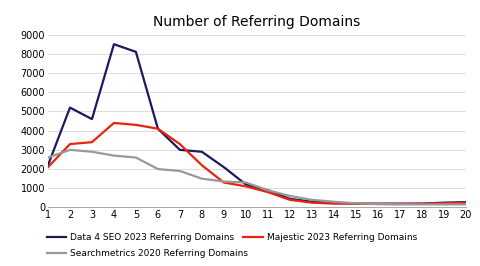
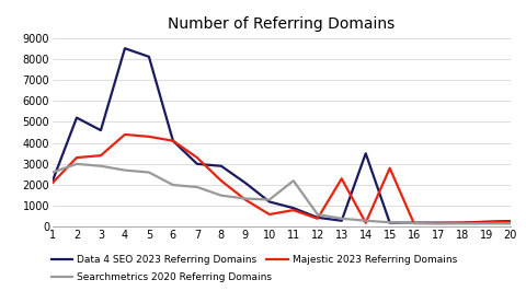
Majestic 2023 Referring Domains/10: 1100 -> 600
Searchmetrics 2020 Referring Domains/11: 900 -> 2200
Majestic 2023 Referring Domains/13: 200 -> 2300
Data 4 SEO 2023 Referring Domains/14: 200 -> 3500
Majestic 2023 Referring Domains/15: 200 -> 2800
